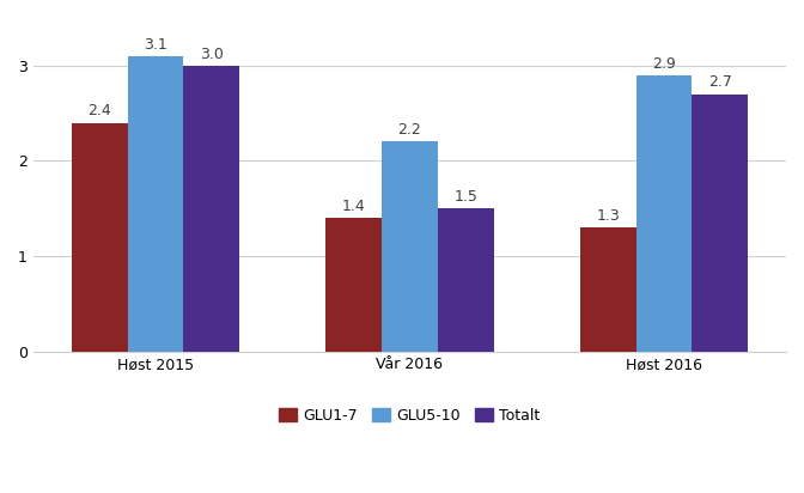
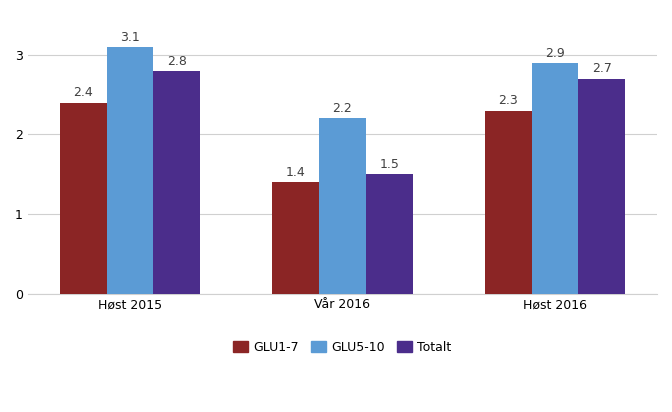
Totalt/Høst 2015: 3.0 -> 2.8
GLU1-7/Høst 2016: 1.3 -> 2.3
